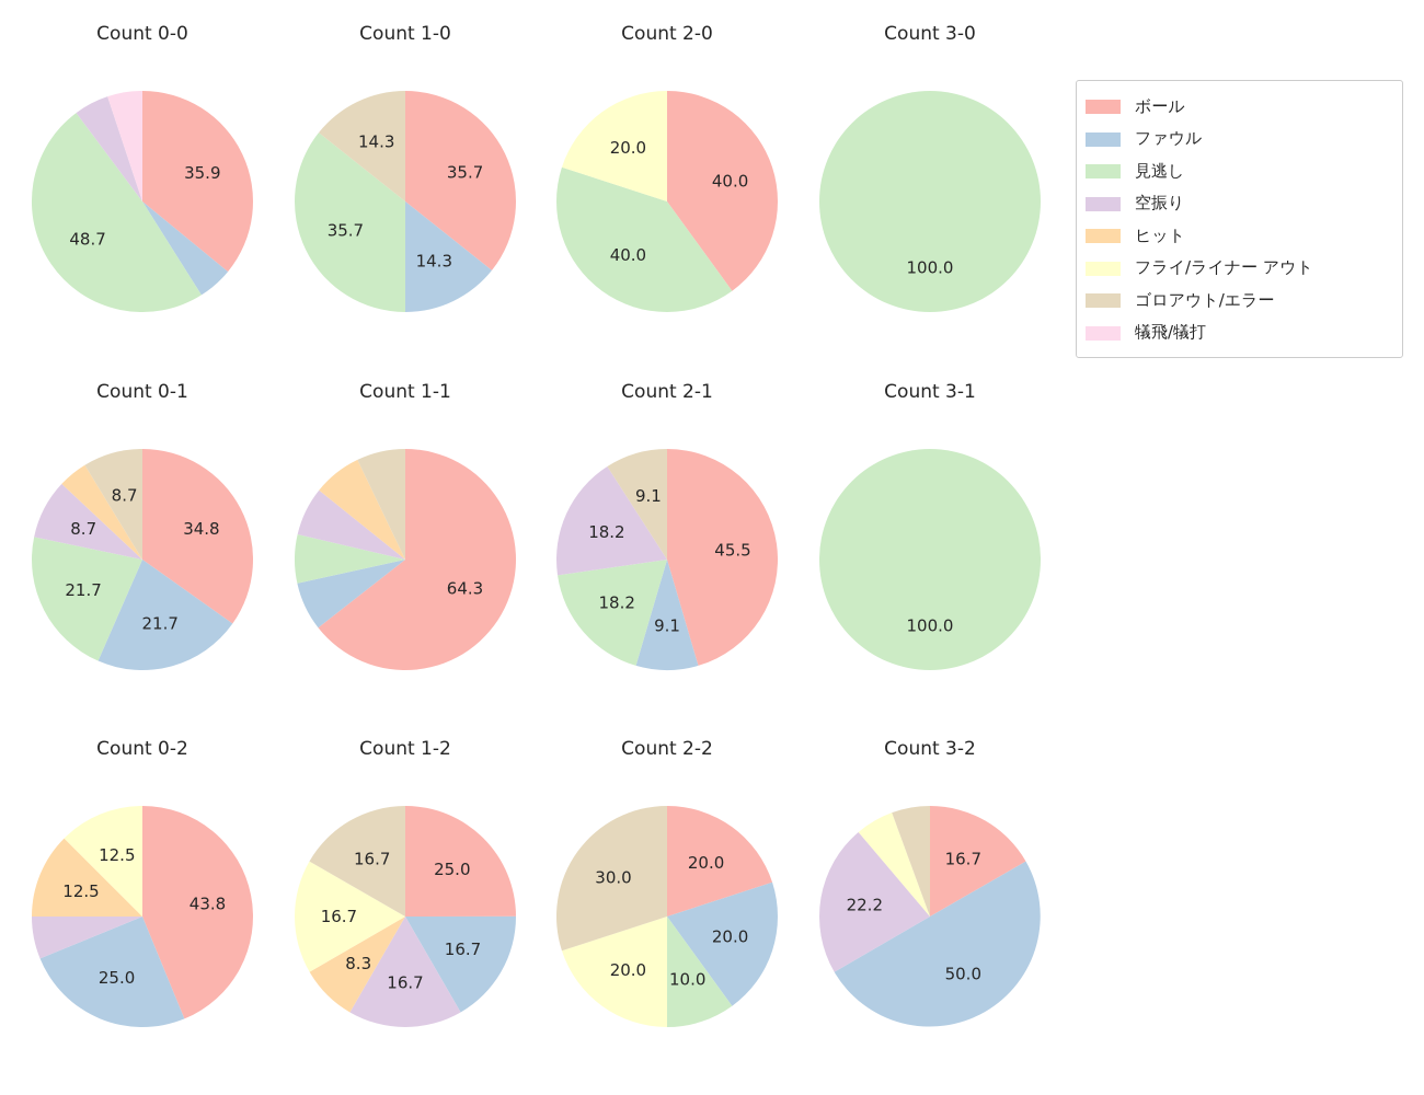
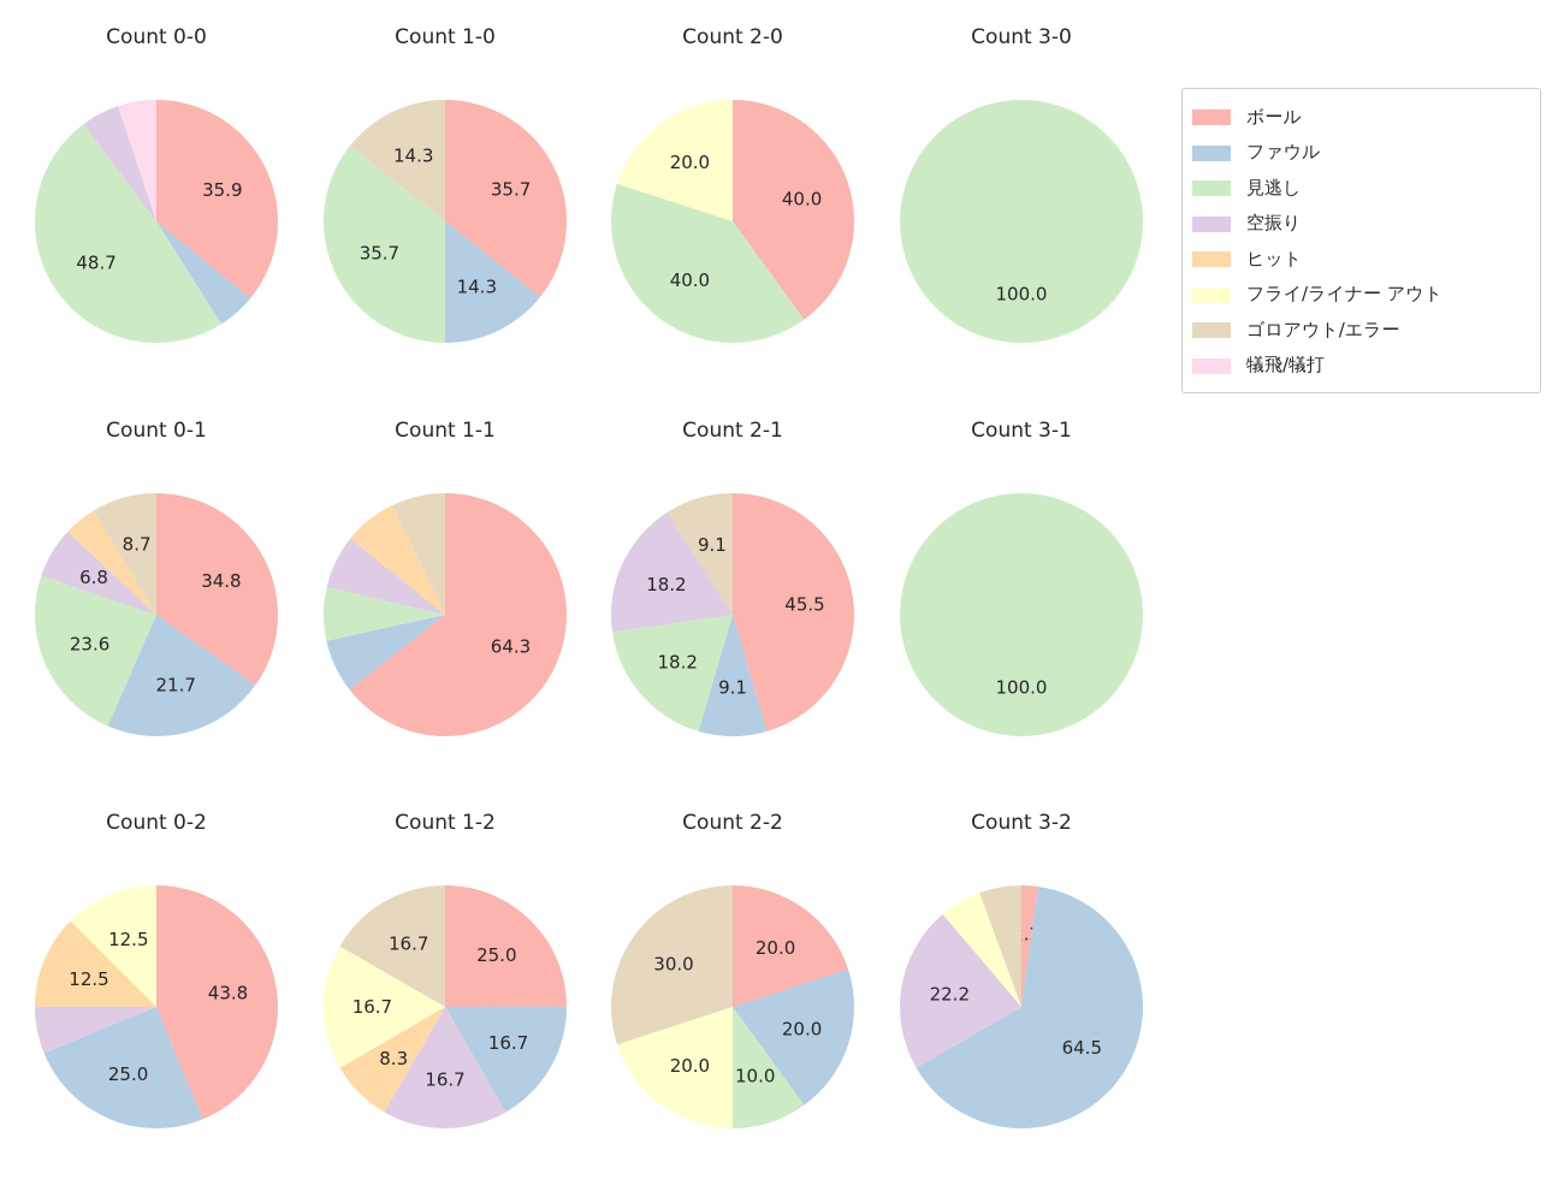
Count 0-1/見逃し: 21.7 -> 23.6
Count 0-1/空振り: 8.7 -> 6.8
Count 3-2/ボール: 16.7 -> 2.2
Count 3-2/ファウル: 50.0 -> 64.5
